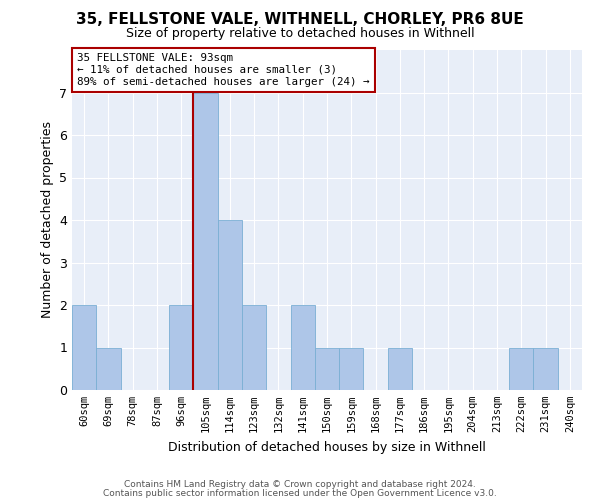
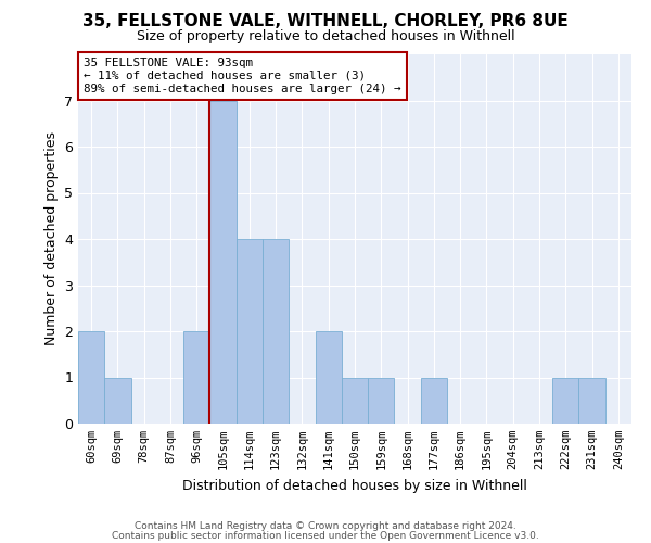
123sqm: 2 -> 4
